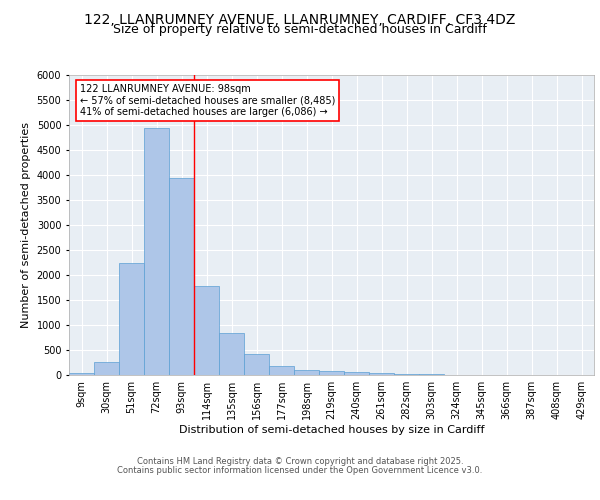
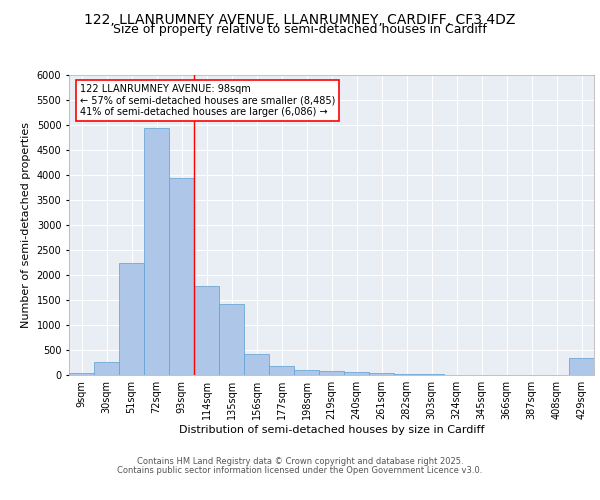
135sqm: 850 -> 1420
429sqm: 0 -> 340
